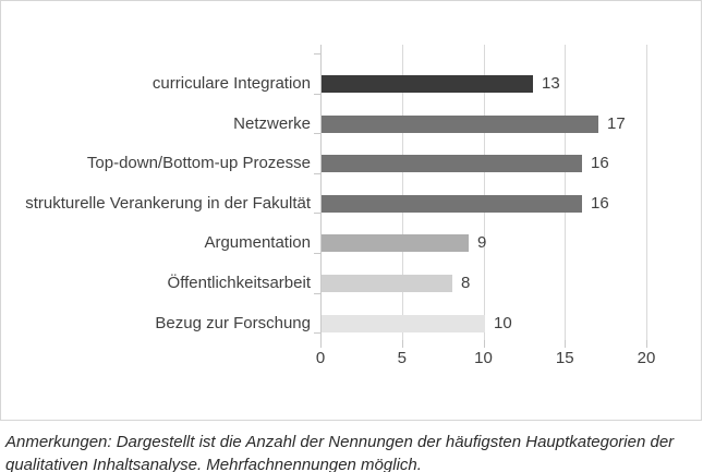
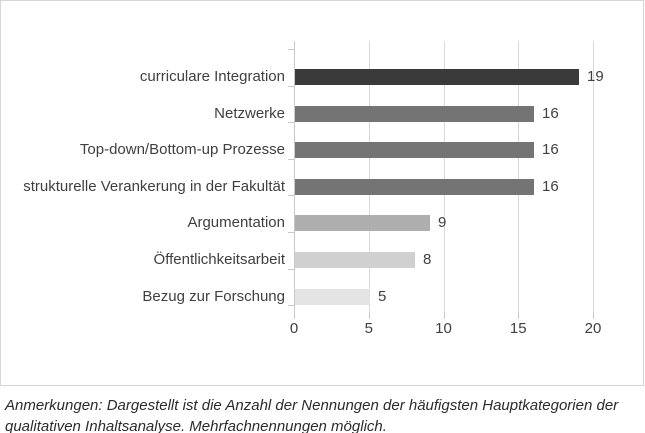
curriculare Integration: 13 -> 19
Netzwerke: 17 -> 16
Bezug zur Forschung: 10 -> 5
